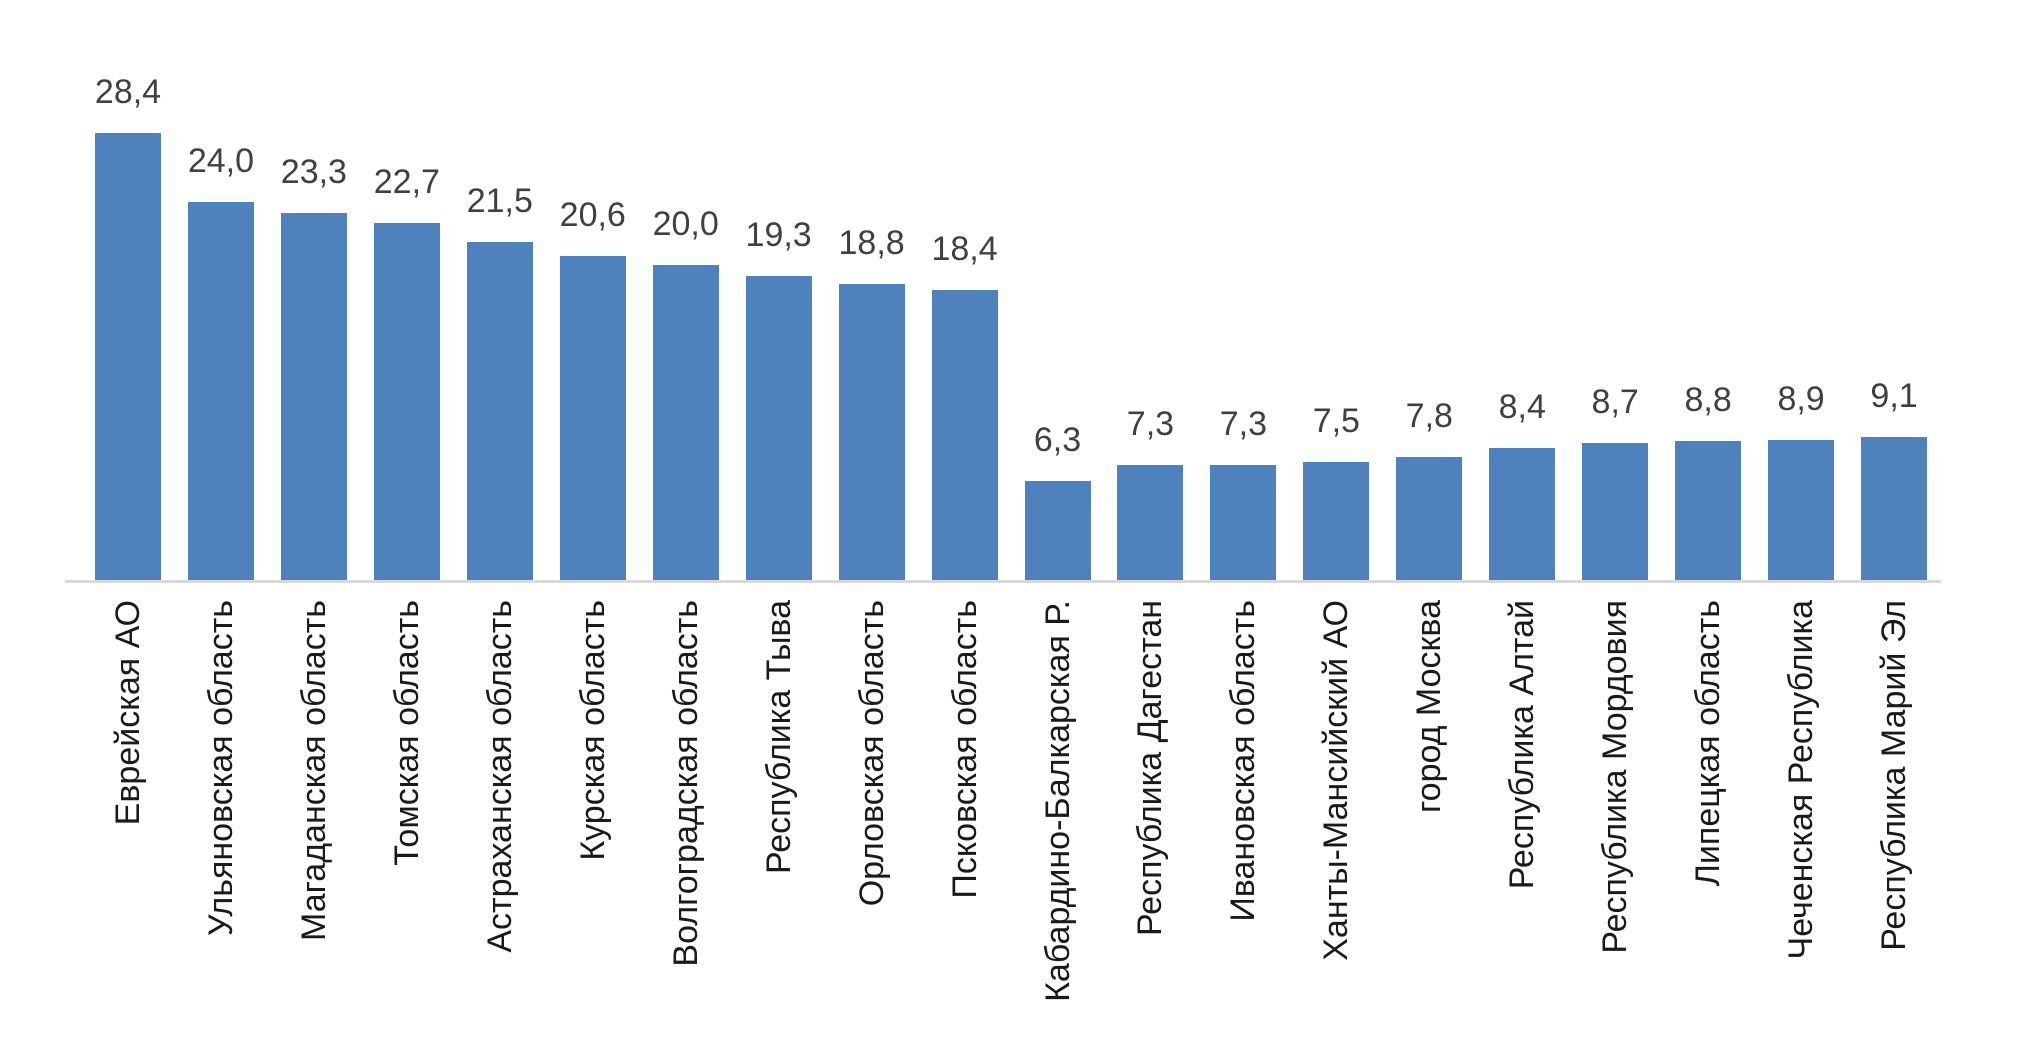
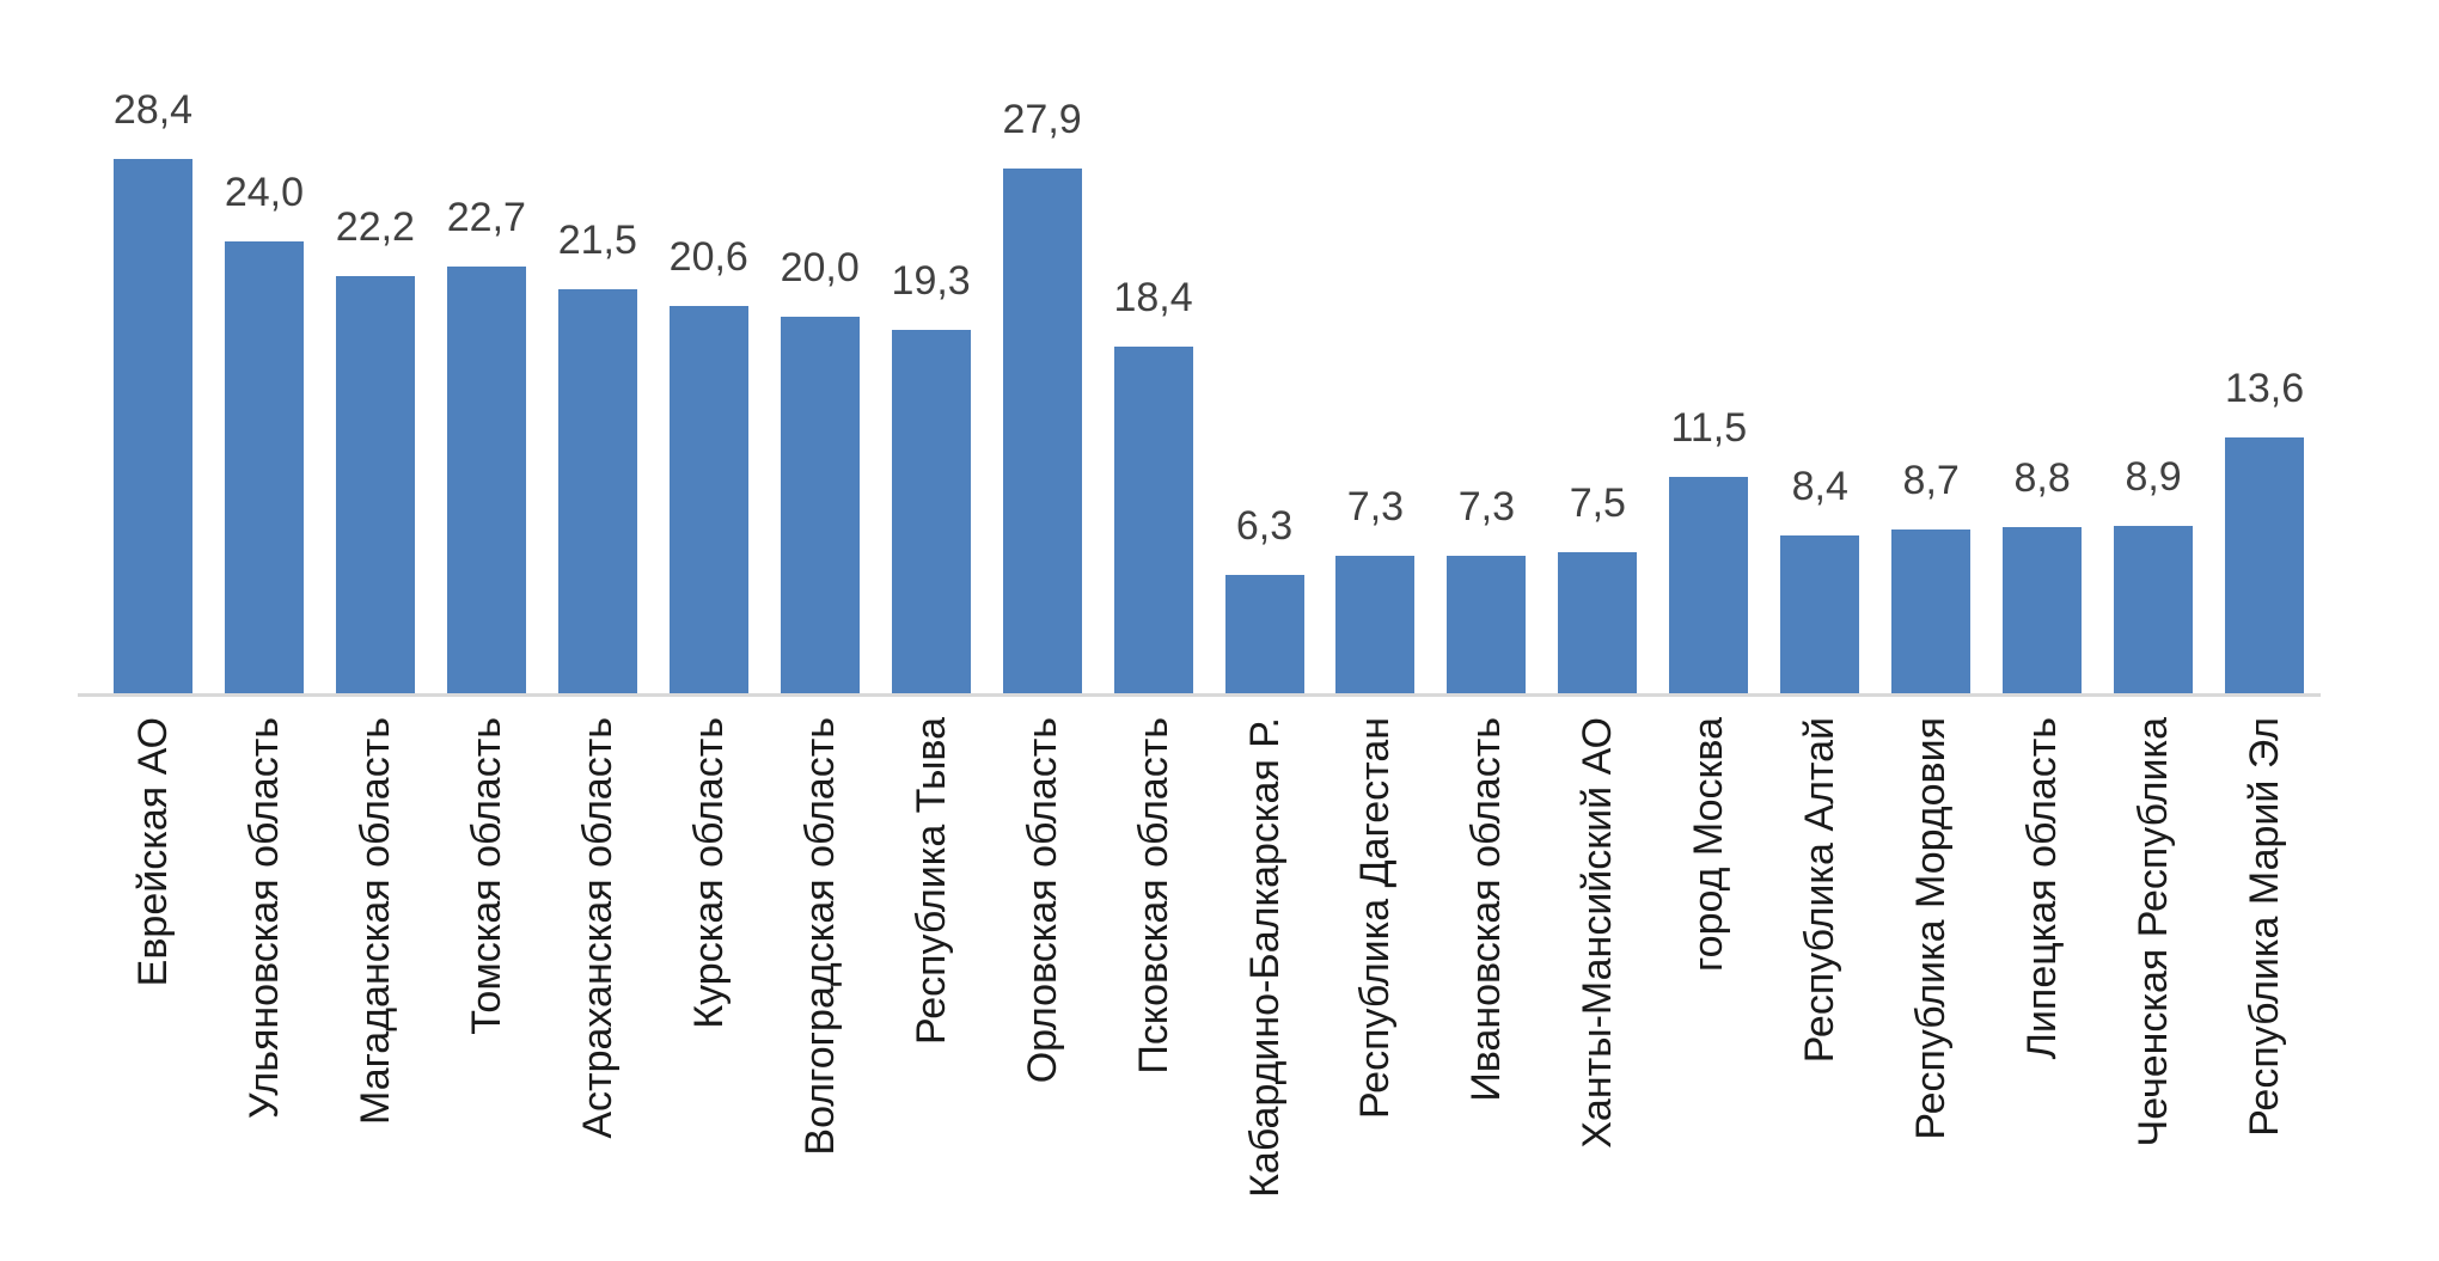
Магаданская область: 23,3 -> 22,2
Орловская область: 18,8 -> 27,9
город Москва: 7,8 -> 11,5
Республика Марий Эл: 9,1 -> 13,6
